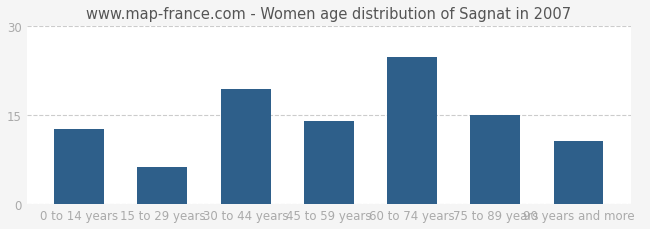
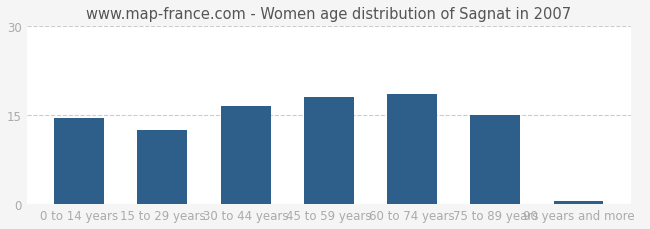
0 to 14 years: 12.6 -> 14.5
15 to 29 years: 6.2 -> 12.5
30 to 44 years: 19.4 -> 16.5
45 to 59 years: 14.0 -> 18.0
60 to 74 years: 24.8 -> 18.5
90 years and more: 10.6 -> 0.5
